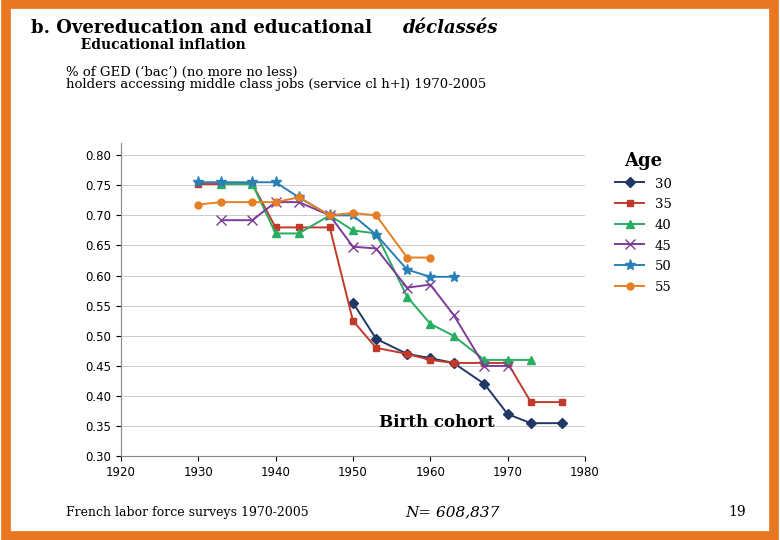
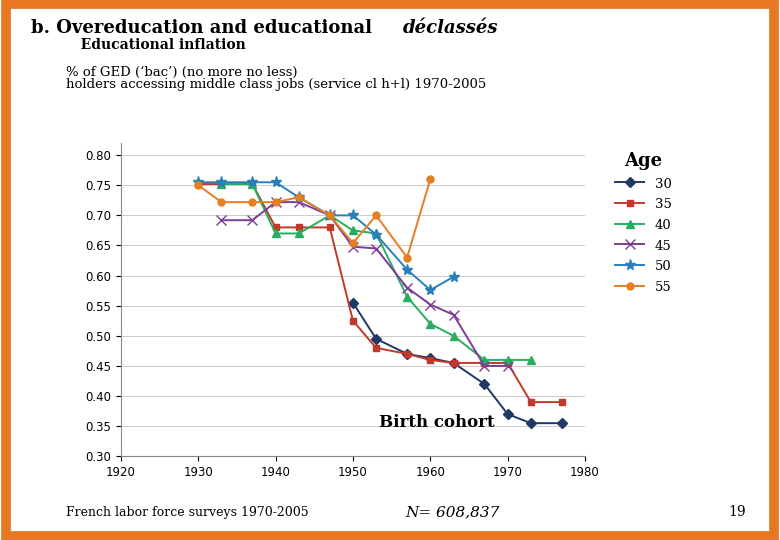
55/1930: 0.718 -> 0.750
55/1950: 0.704 -> 0.654
45/1960: 0.585 -> 0.552
50/1960: 0.598 -> 0.576
55/1960: 0.630 -> 0.760
